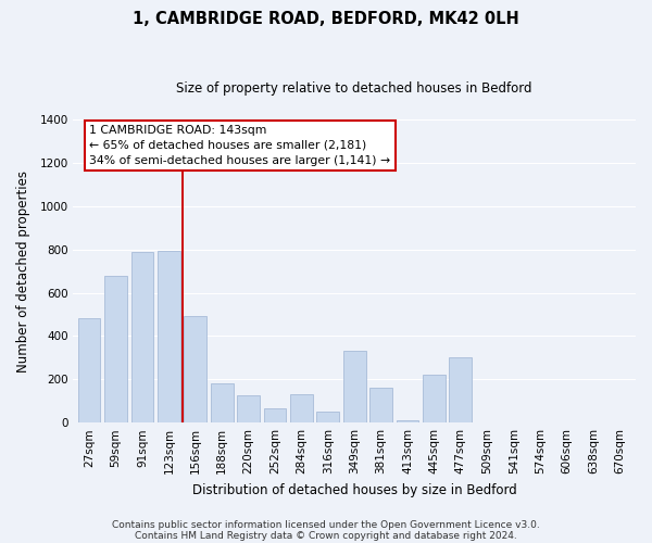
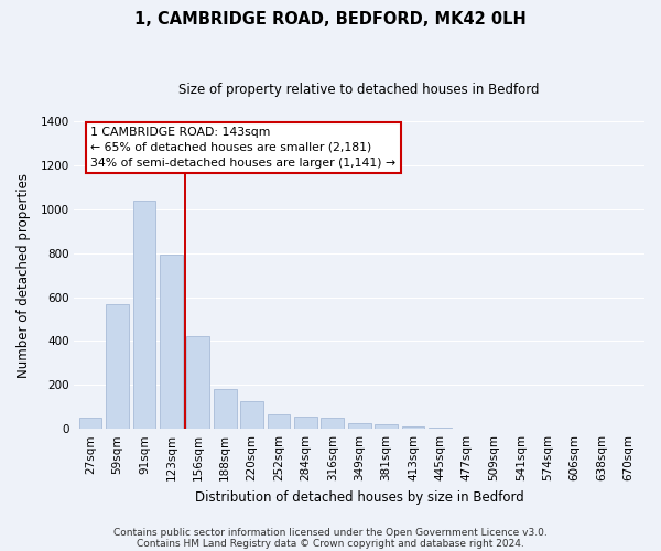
27sqm: 480 -> 50
59sqm: 680 -> 570
91sqm: 790 -> 1040
156sqm: 490 -> 420
284sqm: 130 -> 60
349sqm: 330 -> 20
381sqm: 160 -> 20
445sqm: 220 -> 0
477sqm: 300 -> 0
